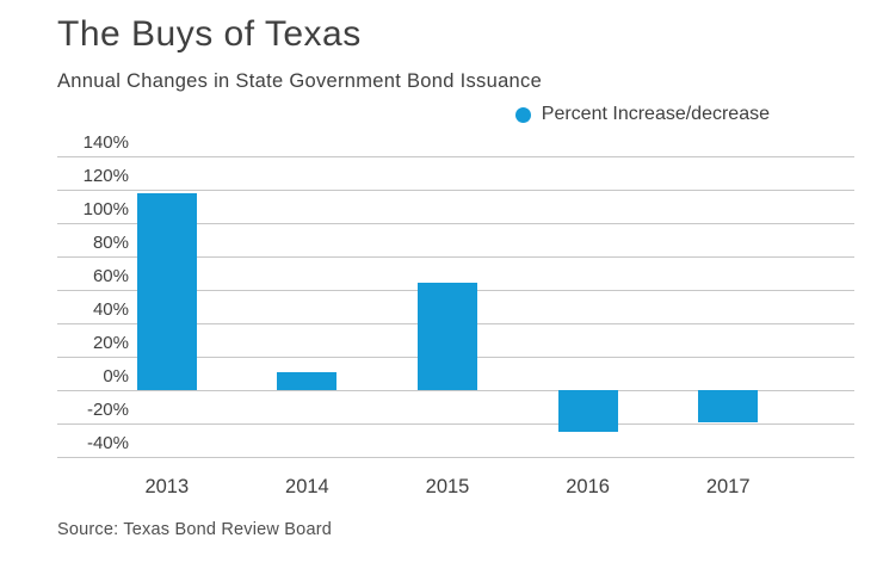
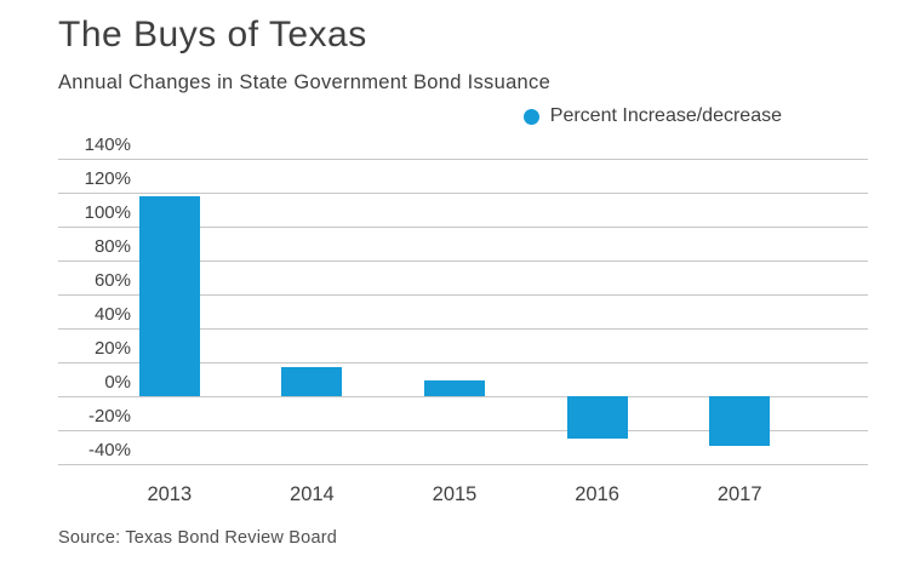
2014: 11% -> 17%
2015: 64% -> 9%
2017: -19% -> -29%
